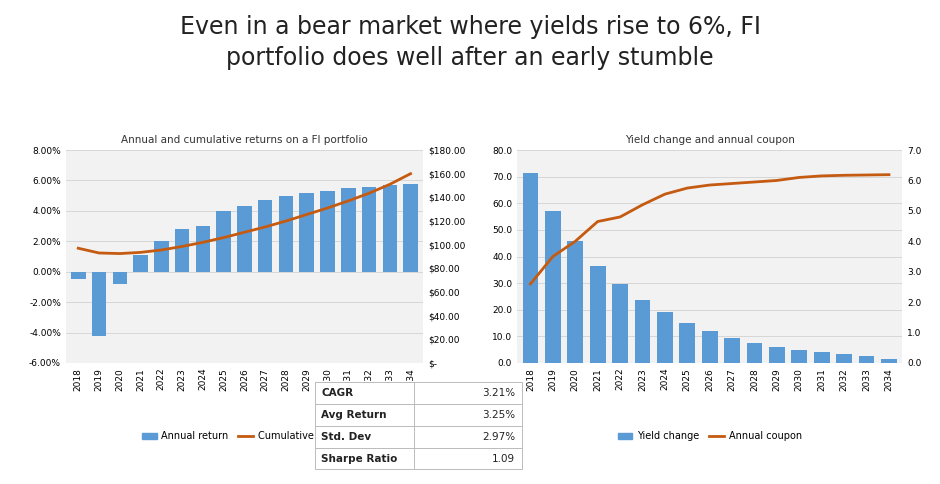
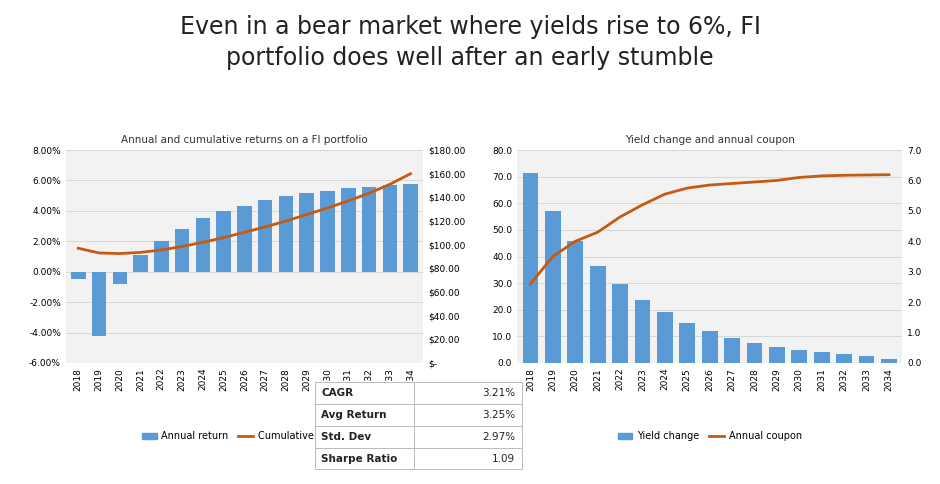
Annual and cumulative returns on a FI portfolio/Annual return/2024: 3.0% -> 3.5%
Yield change and annual coupon/Annual coupon/2021: 4.65 -> 4.30
